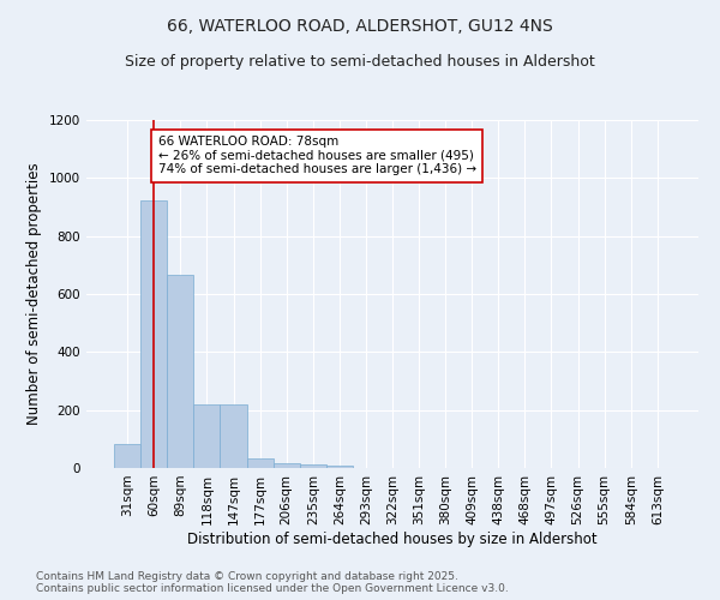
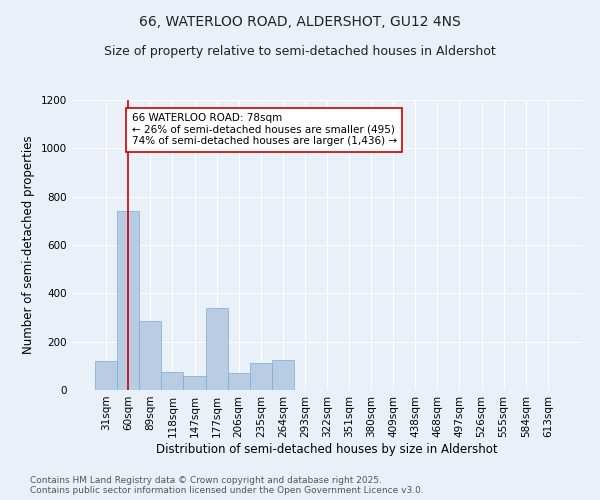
31sqm: 82 -> 120
60sqm: 921 -> 740
89sqm: 665 -> 285
118sqm: 218 -> 75
147sqm: 218 -> 60
177sqm: 33 -> 340
206sqm: 18 -> 70
235sqm: 12 -> 110
264sqm: 10 -> 125
